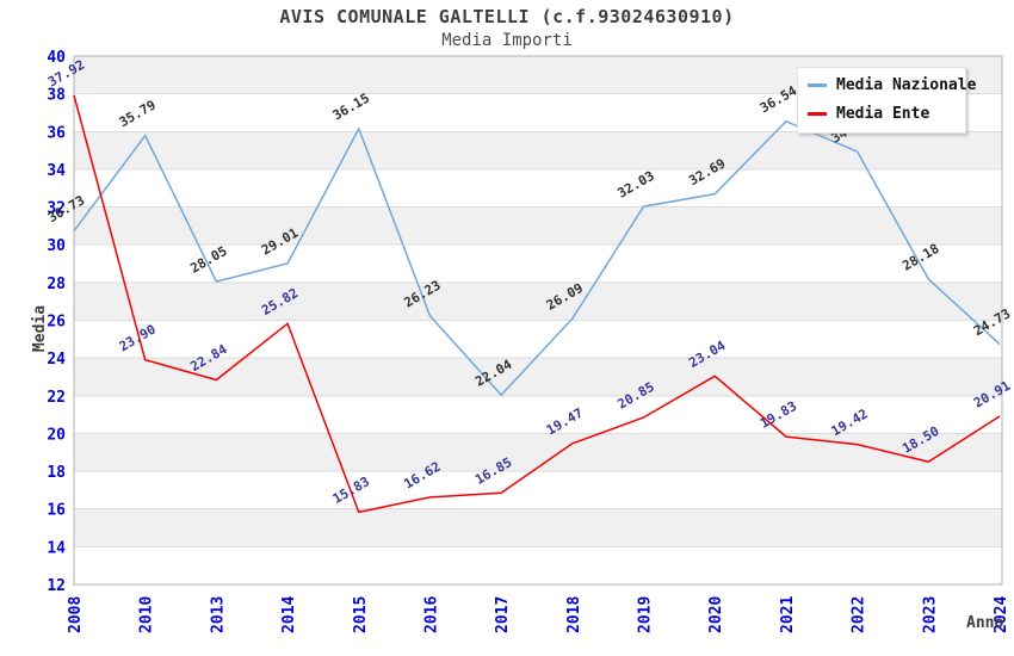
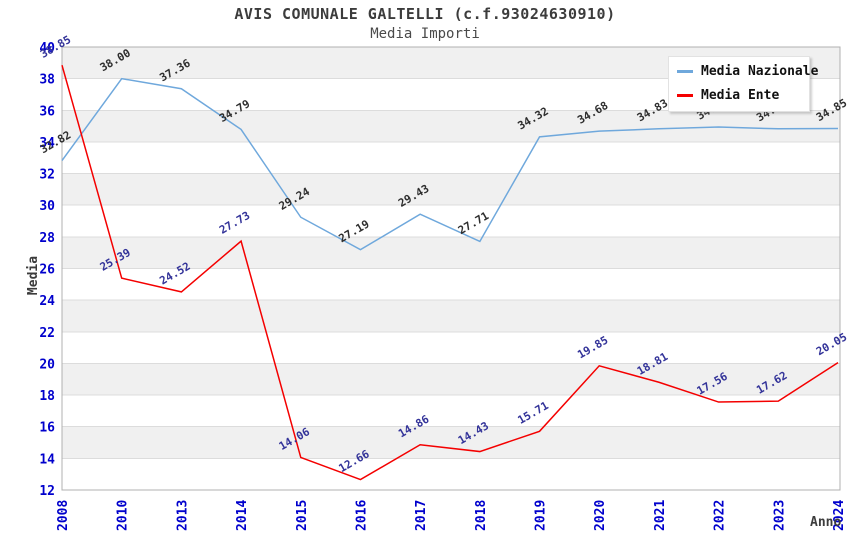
Media Nazionale/2008: 30.73 -> 32.82
Media Ente/2008: 37.92 -> 38.85
Media Nazionale/2010: 35.79 -> 38.00
Media Ente/2010: 23.90 -> 25.39
Media Nazionale/2013: 28.05 -> 37.36
Media Ente/2013: 22.84 -> 24.52
Media Nazionale/2014: 29.01 -> 34.79
Media Ente/2014: 25.82 -> 27.73
Media Nazionale/2015: 36.15 -> 29.24
Media Ente/2015: 15.83 -> 14.06
Media Nazionale/2016: 26.23 -> 27.19
Media Ente/2016: 16.62 -> 12.66
Media Nazionale/2017: 22.04 -> 29.43
Media Ente/2017: 16.85 -> 14.86
Media Nazionale/2018: 26.09 -> 27.71
Media Ente/2018: 19.47 -> 14.43
Media Nazionale/2019: 32.03 -> 34.32
Media Ente/2019: 20.85 -> 15.71
Media Nazionale/2020: 32.69 -> 34.68
Media Ente/2020: 23.04 -> 19.85
Media Nazionale/2021: 36.54 -> 34.83
Media Ente/2021: 19.83 -> 18.81
Media Ente/2022: 19.42 -> 17.56
Media Nazionale/2023: 28.18 -> 34.83
Media Ente/2023: 18.50 -> 17.62
Media Nazionale/2024: 24.73 -> 34.85
Media Ente/2024: 20.91 -> 20.05
